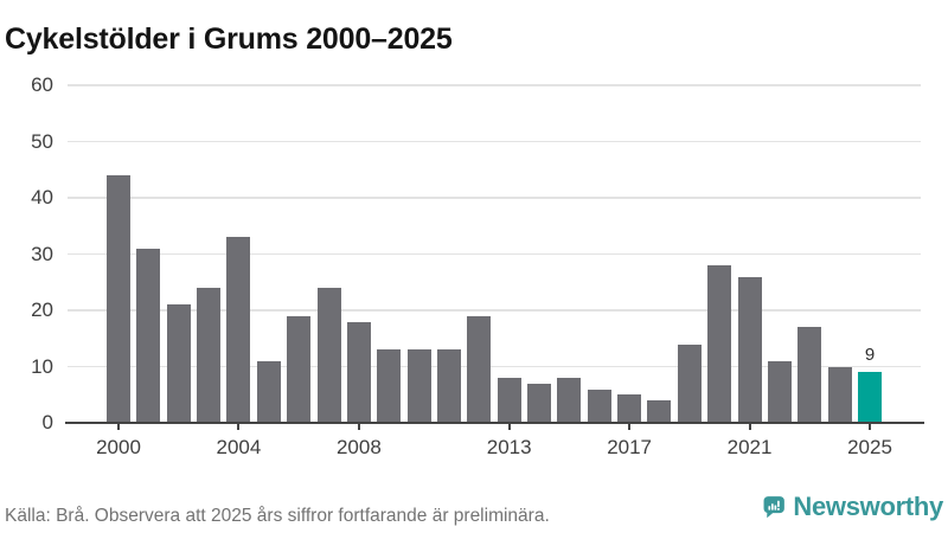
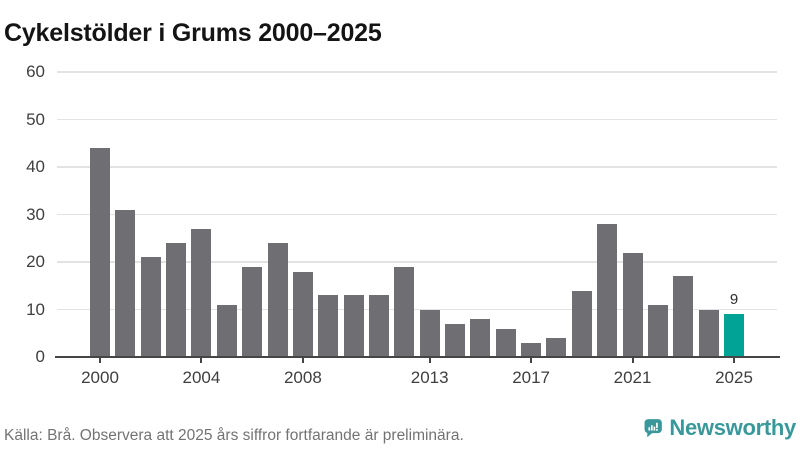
2004: 33 -> 27
2013: 8 -> 10
2017: 5 -> 3
2021: 26 -> 22
